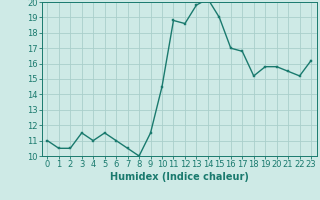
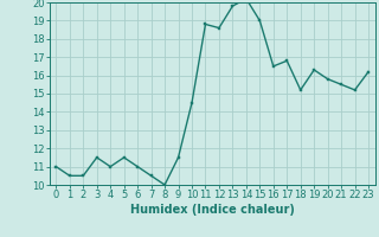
16: 17.0 -> 16.5
19: 15.8 -> 16.3
